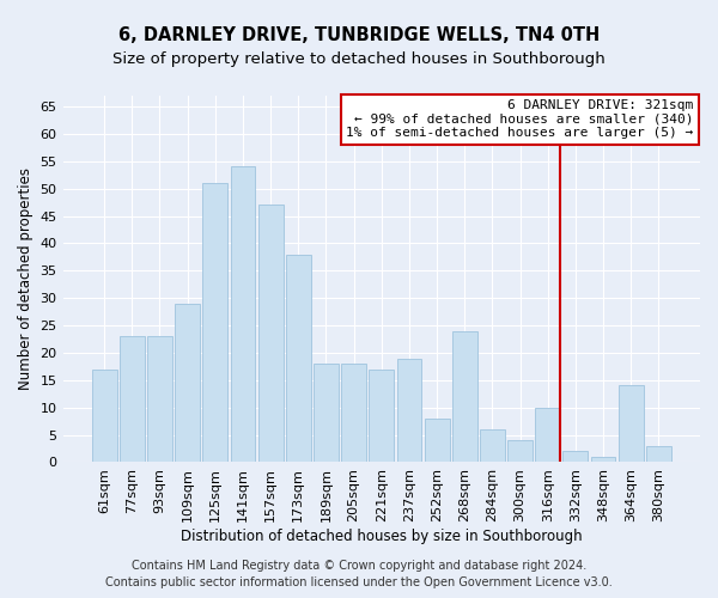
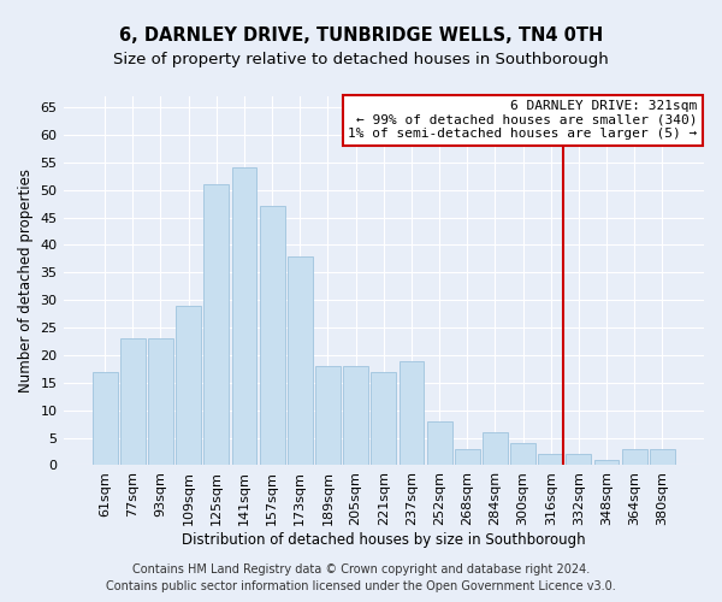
268sqm: 24 -> 3
316sqm: 10 -> 2
364sqm: 14 -> 3
